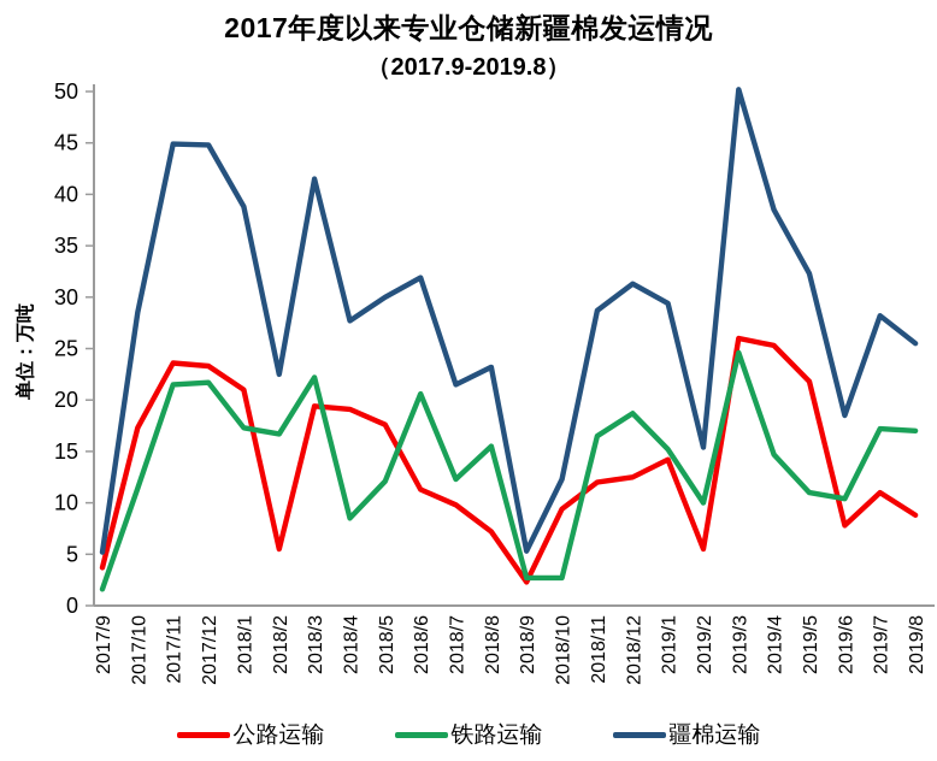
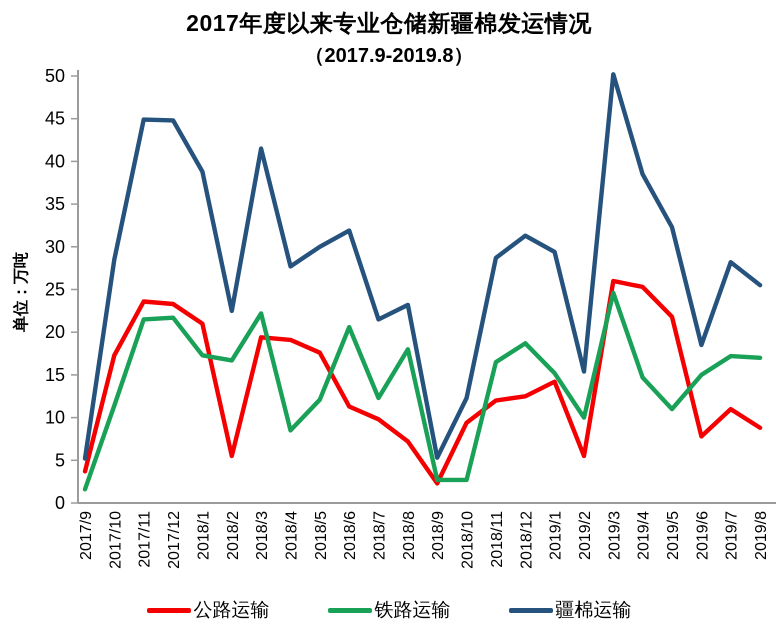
铁路运输/2018/8: 16 -> 18
铁路运输/2019/6: 10 -> 15
